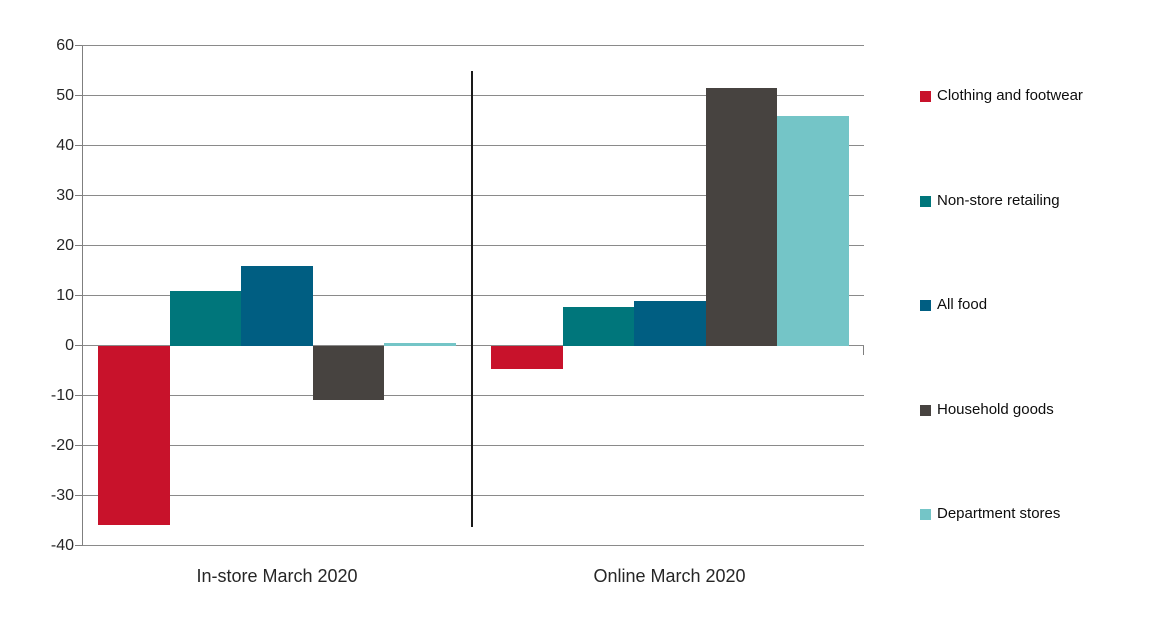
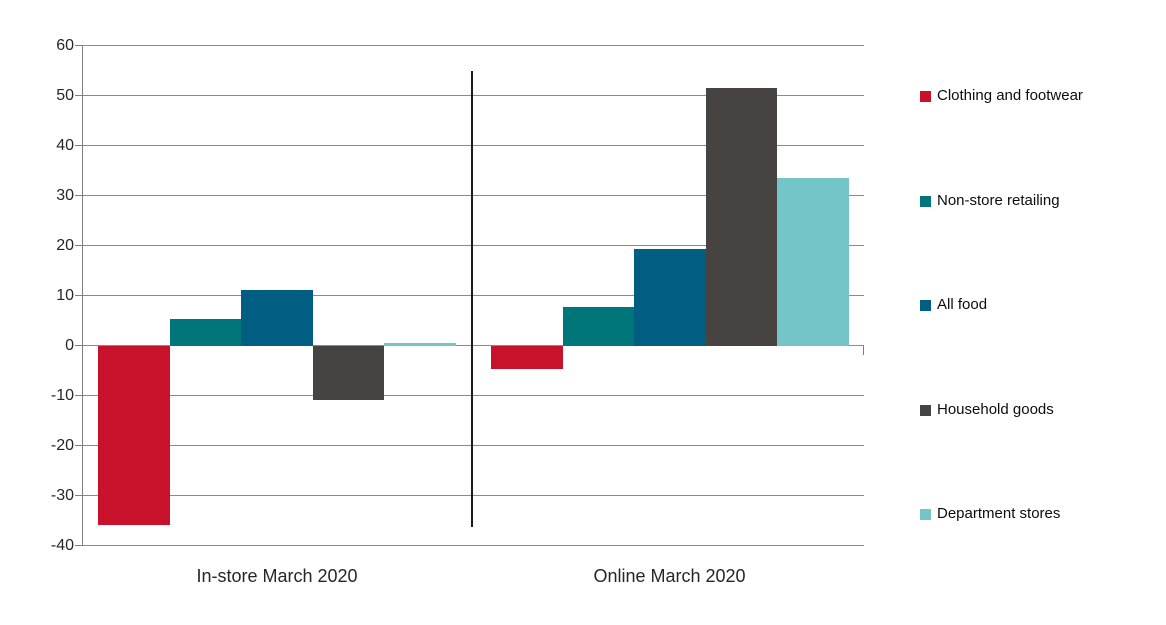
Non-store retailing/In-store March 2020: 11 -> 5
All food/In-store March 2020: 16 -> 11
All food/Online March 2020: 9 -> 19
Department stores/Online March 2020: 46 -> 34
